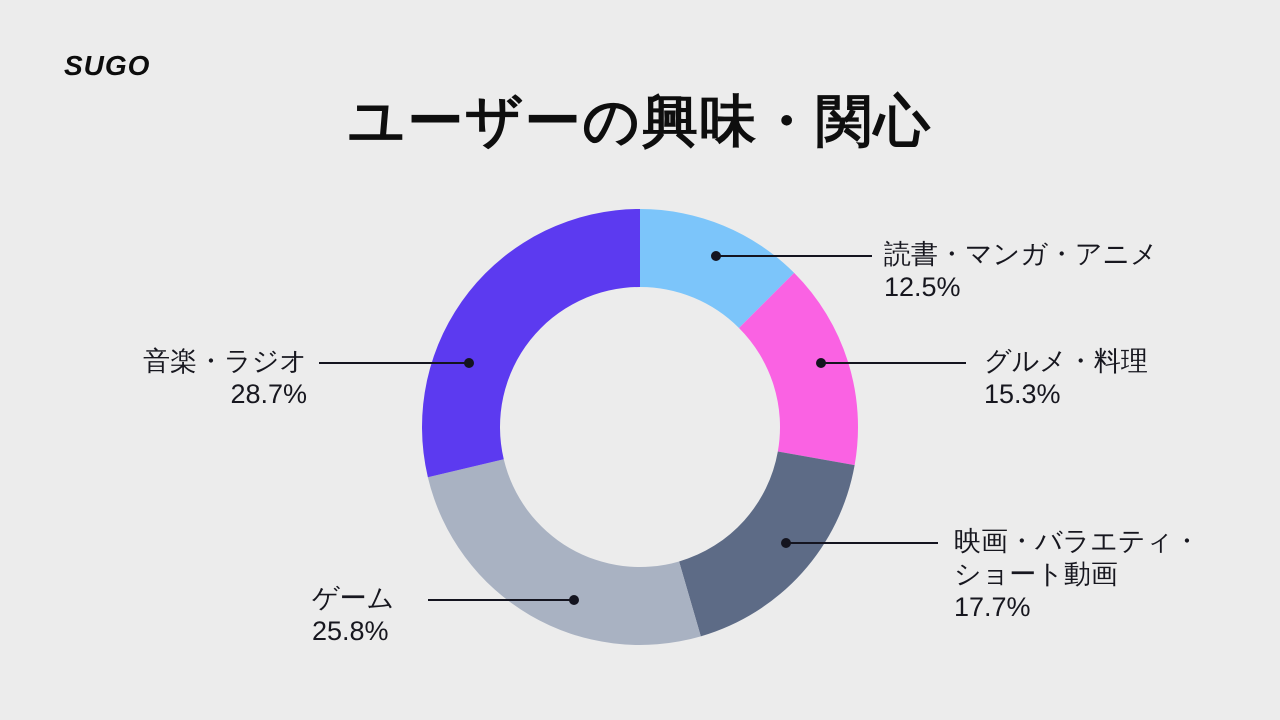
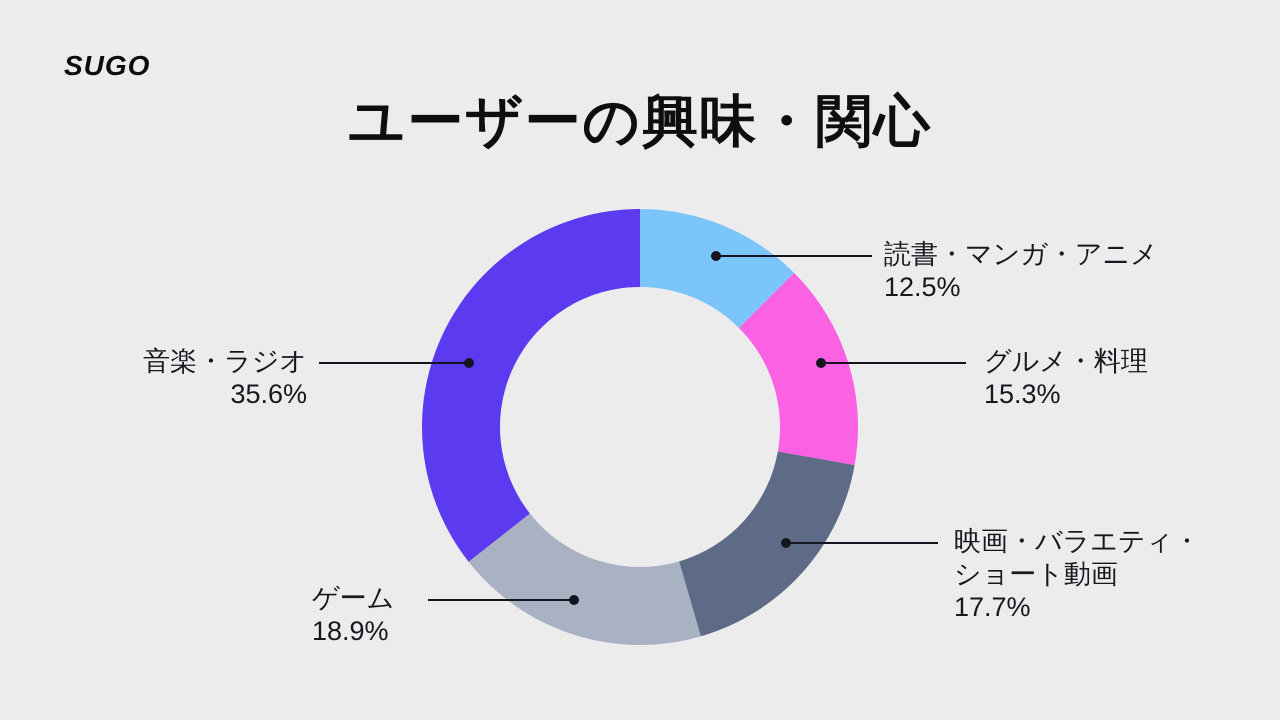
ゲーム: 25.8% -> 18.9%
音楽・ラジオ: 28.7% -> 35.6%
